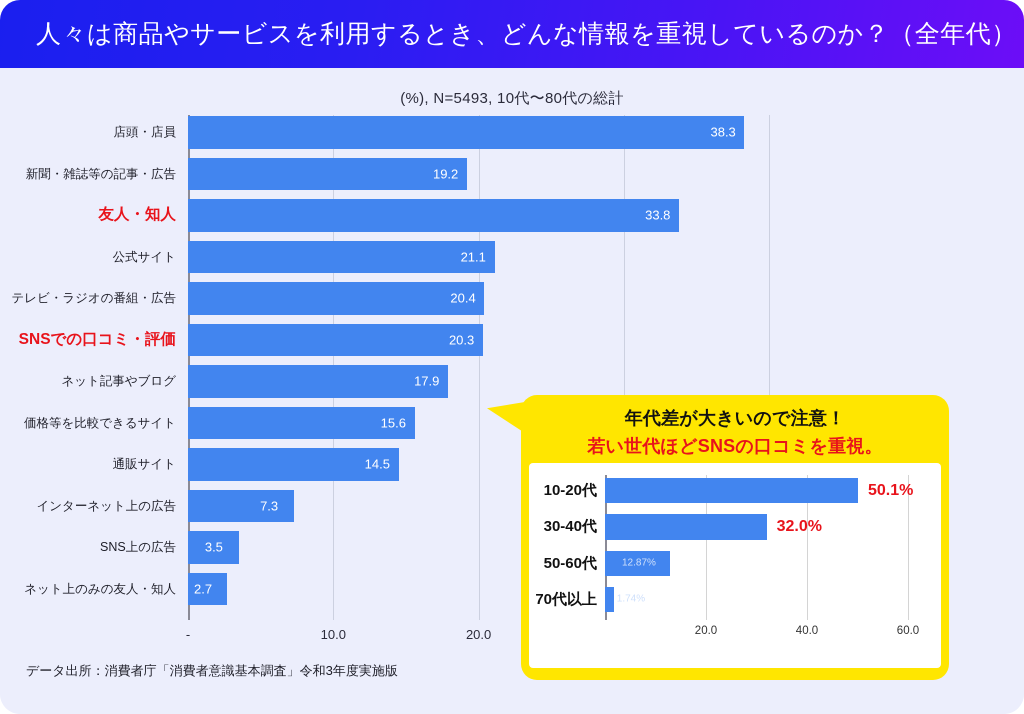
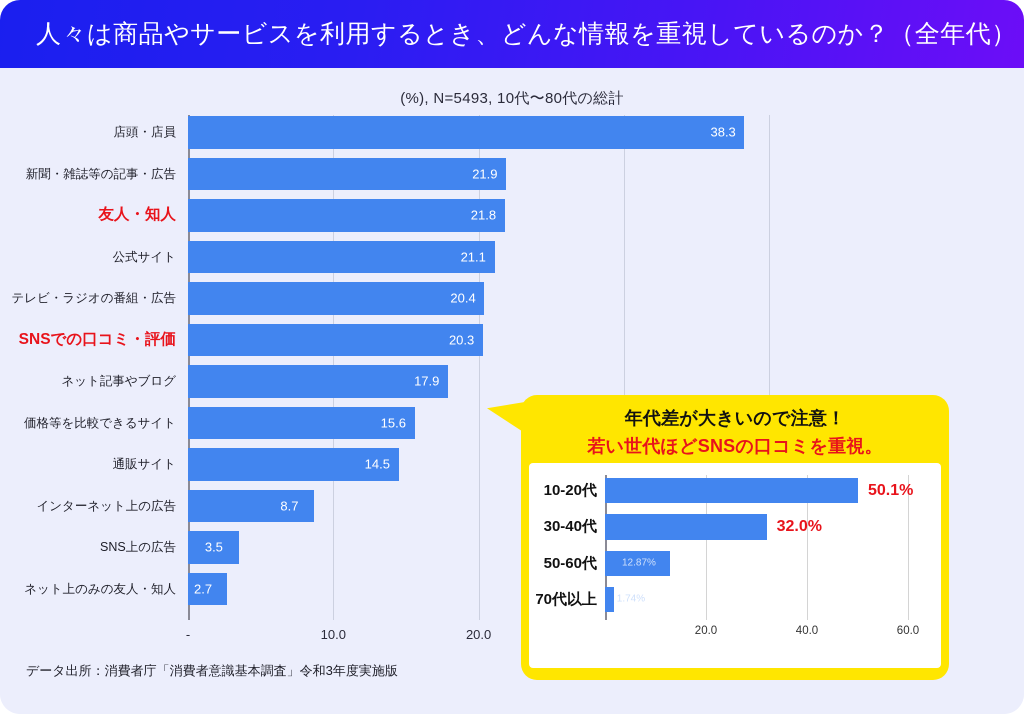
新聞・雑誌等の記事・広告: 19.2 -> 21.9
友人・知人: 33.8 -> 21.8
インターネット上の広告: 7.3 -> 8.7
